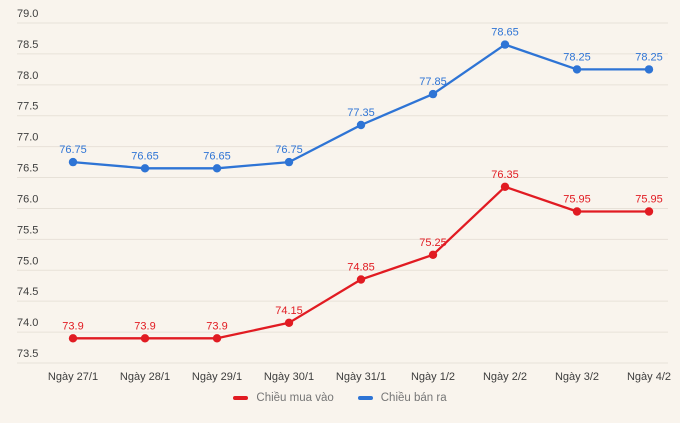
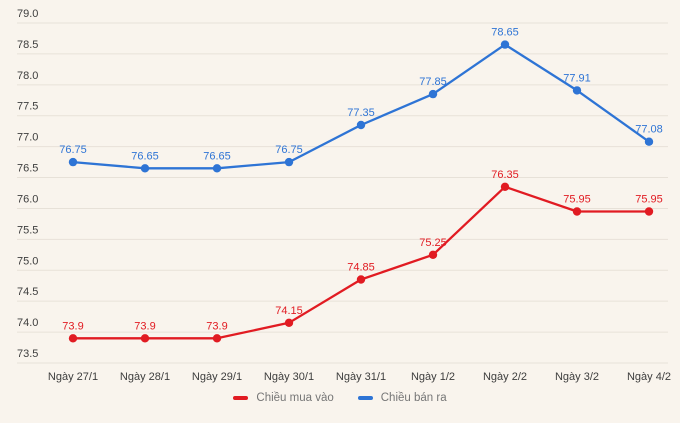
Chiều bán ra/Ngày 3/2: 78.25 -> 77.91
Chiều bán ra/Ngày 4/2: 78.25 -> 77.08
